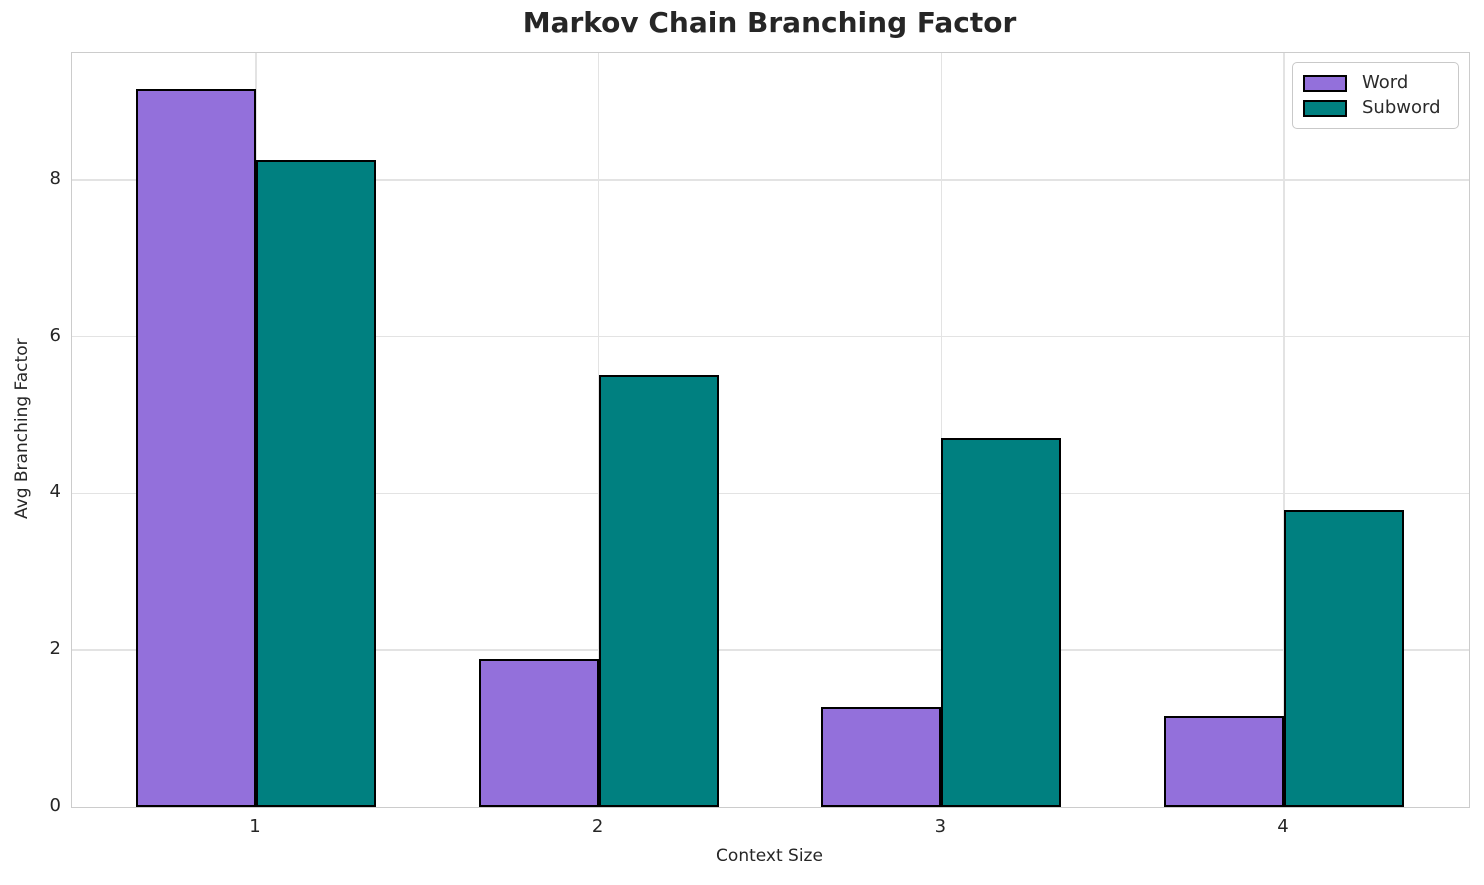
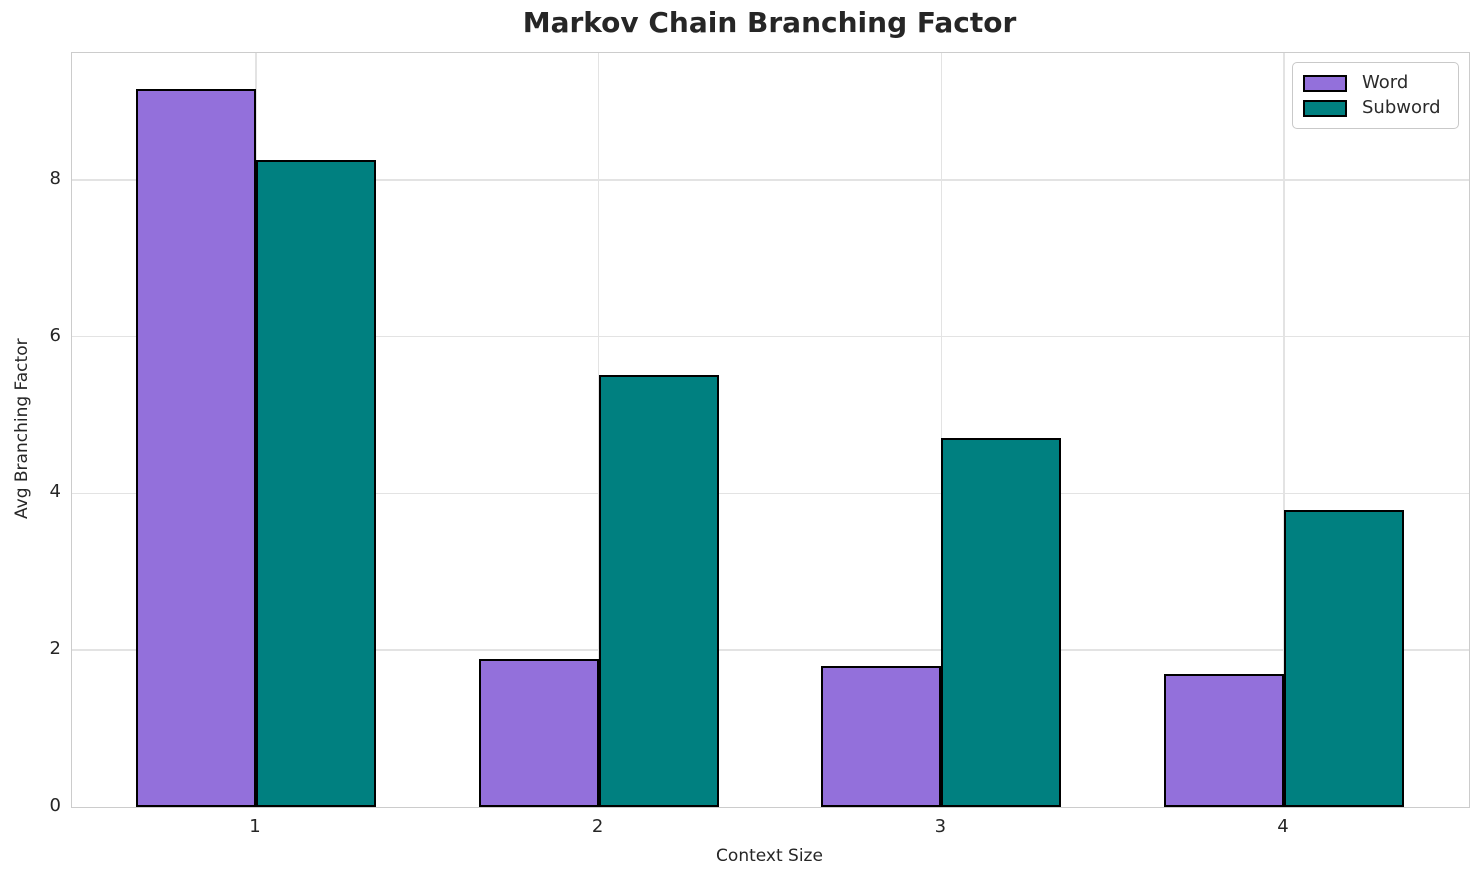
Word/3: 1.3 -> 1.8
Word/4: 1.2 -> 1.7
